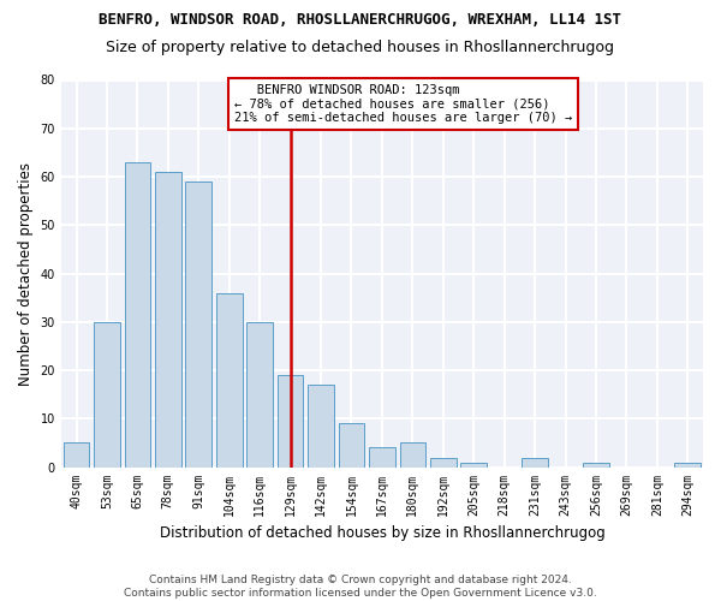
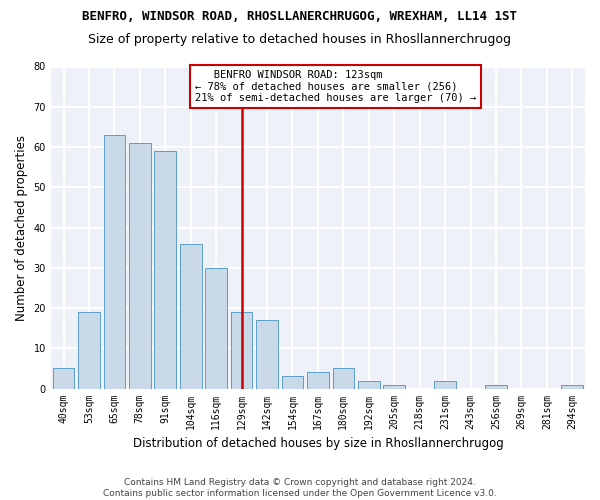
53sqm: 30 -> 19
154sqm: 9 -> 3
